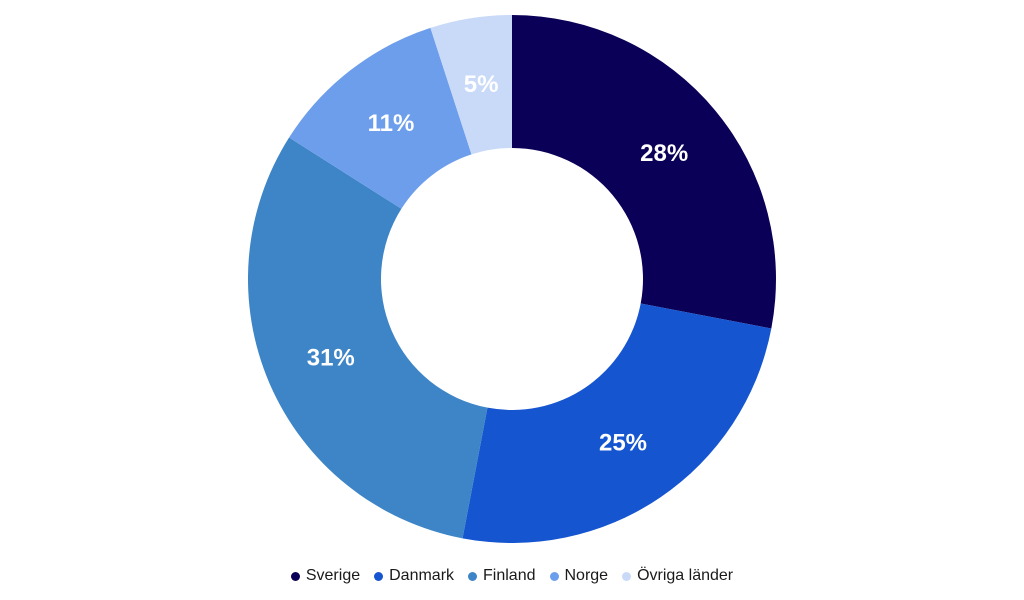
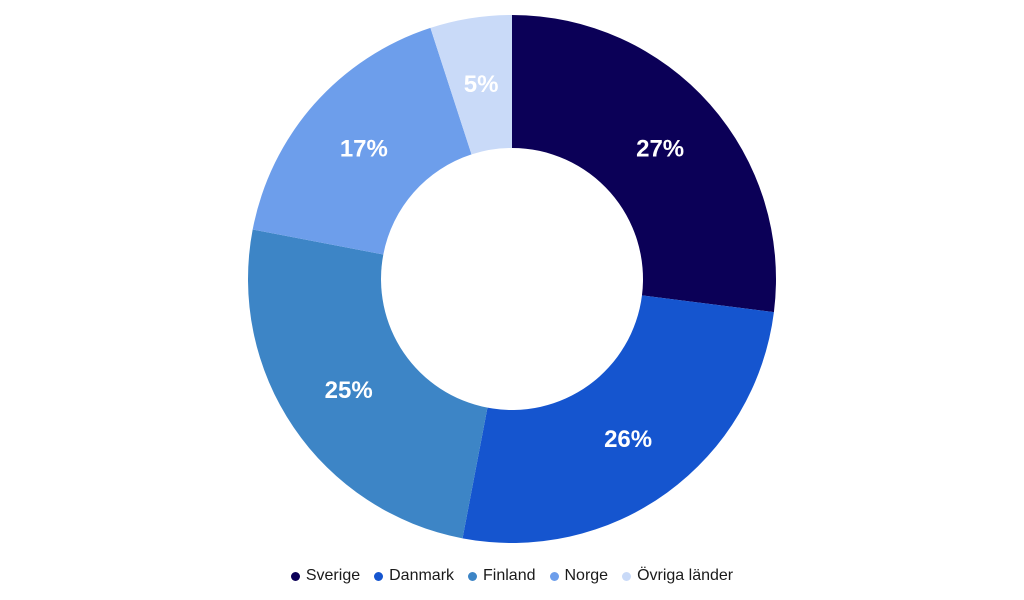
Sverige: 28% -> 27%
Danmark: 25% -> 26%
Finland: 31% -> 25%
Norge: 11% -> 17%
